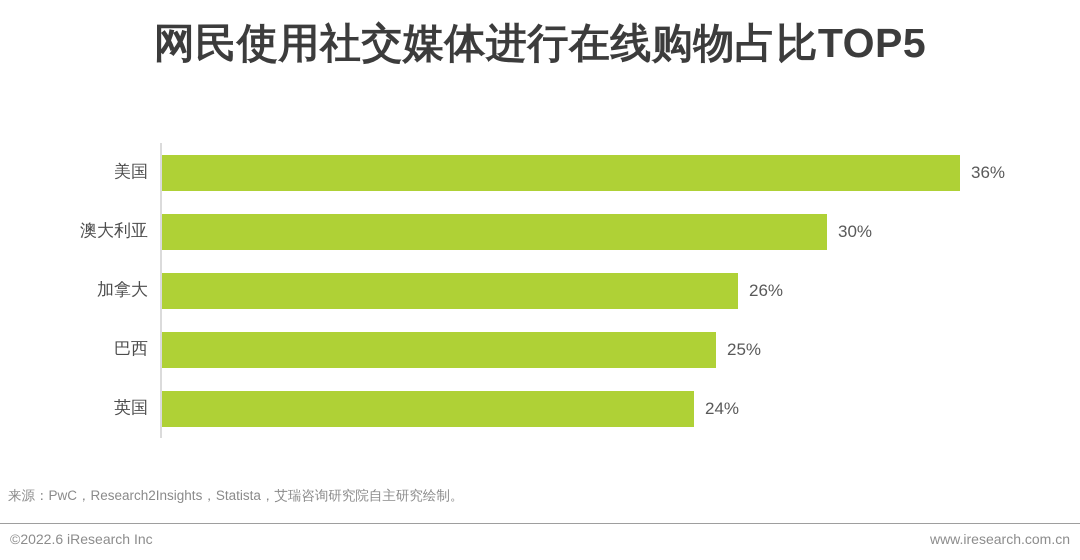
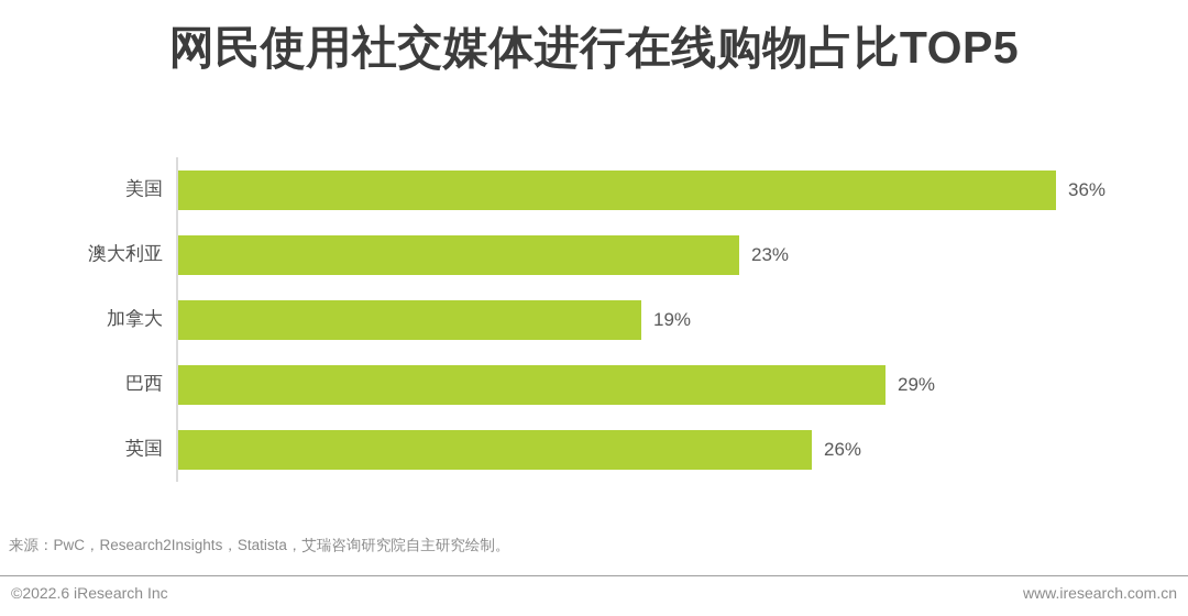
澳大利亚: 30% -> 23%
加拿大: 26% -> 19%
巴西: 25% -> 29%
英国: 24% -> 26%
